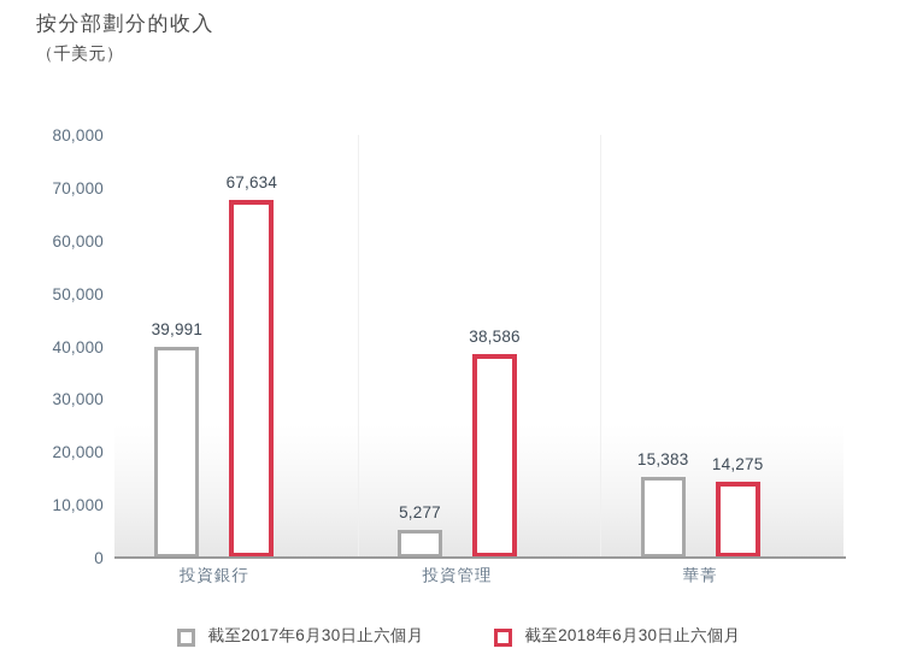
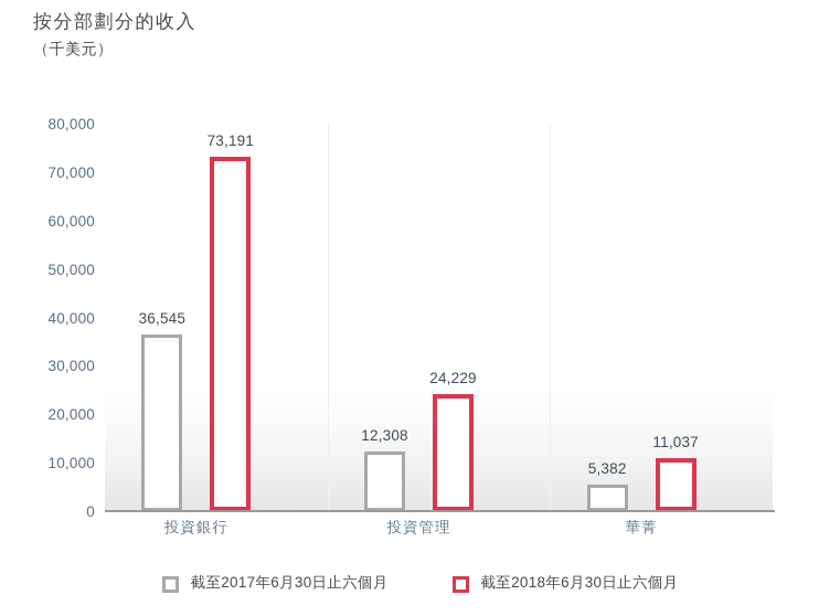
截至2017年6月30日止六個月/投資銀行: 39,991 -> 36,545
截至2018年6月30日止六個月/投資銀行: 67,634 -> 73,191
截至2017年6月30日止六個月/投資管理: 5,277 -> 12,308
截至2018年6月30日止六個月/投資管理: 38,586 -> 24,229
截至2017年6月30日止六個月/華菁: 15,383 -> 5,382
截至2018年6月30日止六個月/華菁: 14,275 -> 11,037
